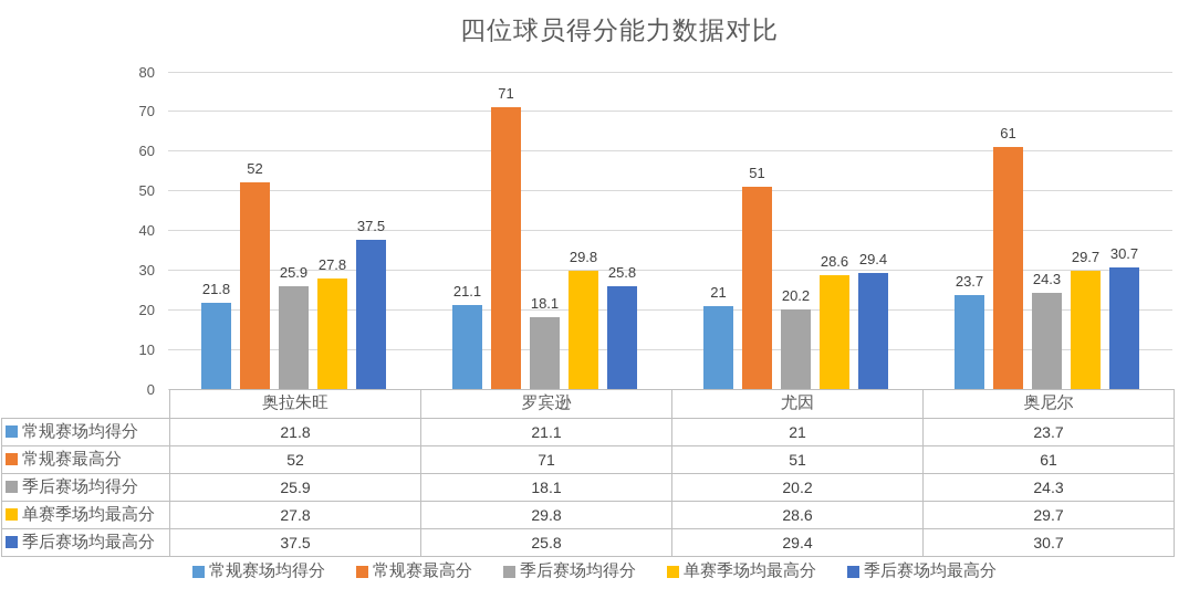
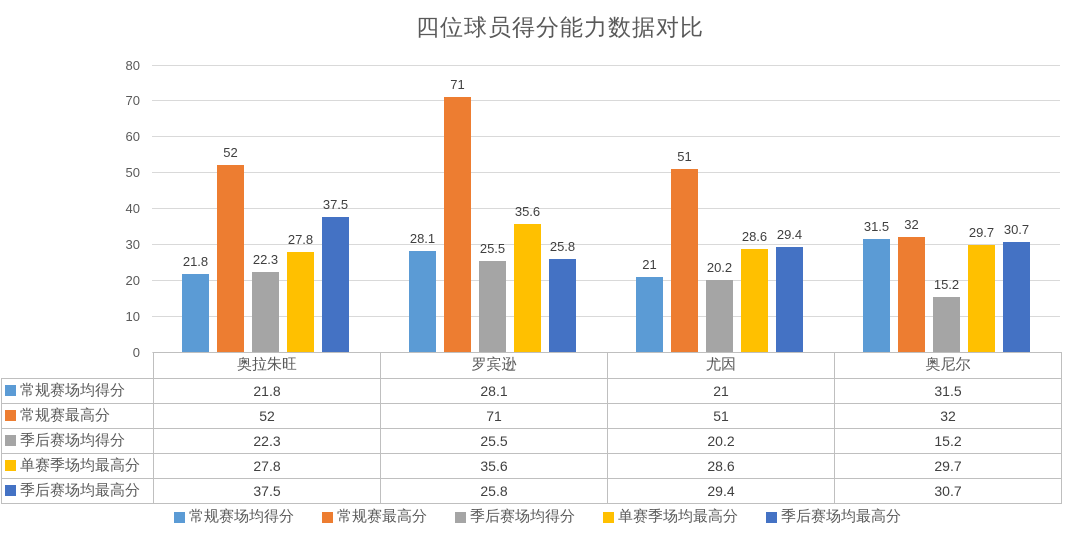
季后赛场均得分/奥拉朱旺: 25.9 -> 22.3
常规赛场均得分/罗宾逊: 21.1 -> 28.1
季后赛场均得分/罗宾逊: 18.1 -> 25.5
单赛季场均最高分/罗宾逊: 29.8 -> 35.6
常规赛场均得分/奥尼尔: 23.7 -> 31.5
常规赛最高分/奥尼尔: 61 -> 32
季后赛场均得分/奥尼尔: 24.3 -> 15.2
